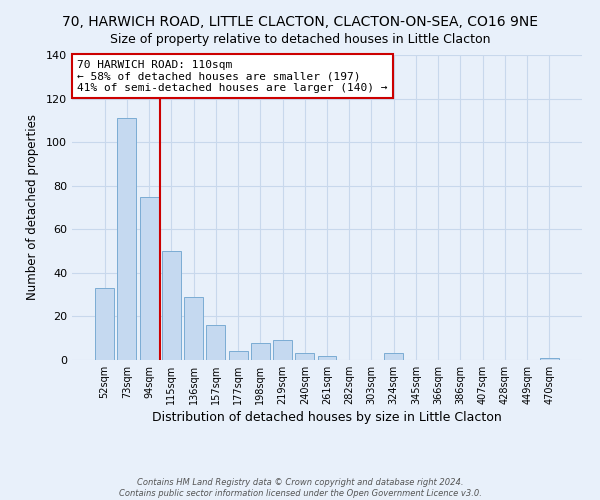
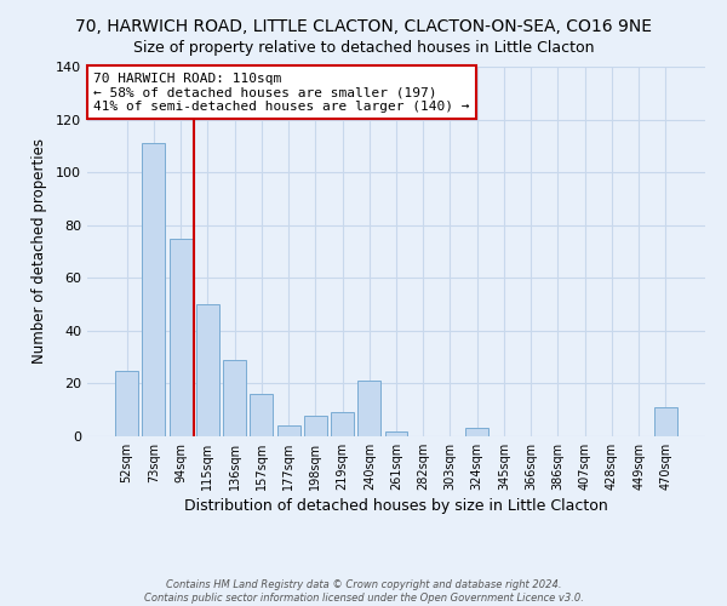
52sqm: 33 -> 25
240sqm: 3 -> 21
470sqm: 1 -> 11
